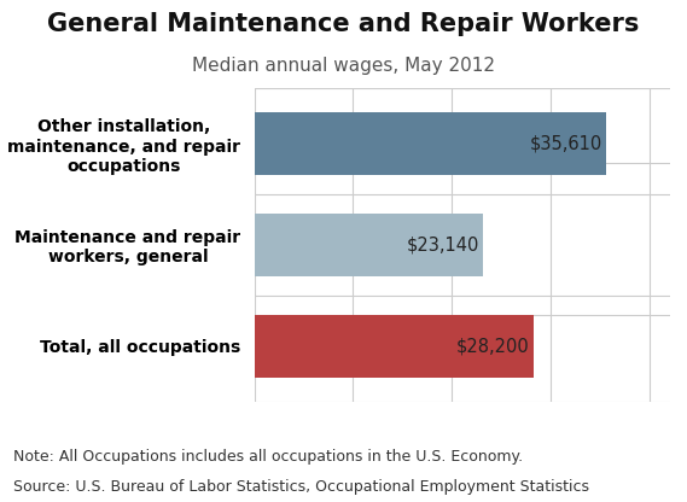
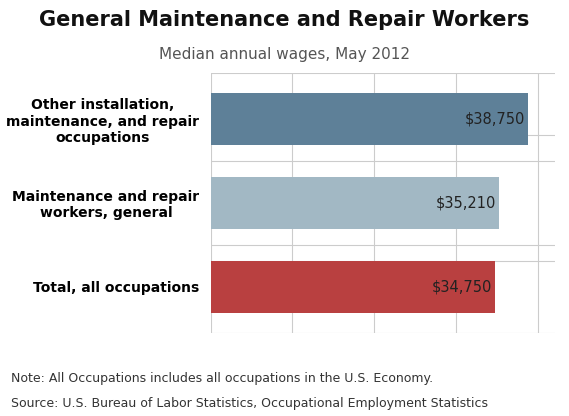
Other installation, maintenance, and repair occupations: $35,610 -> $38,750
Maintenance and repair workers, general: $23,140 -> $35,210
Total, all occupations: $28,200 -> $34,750
